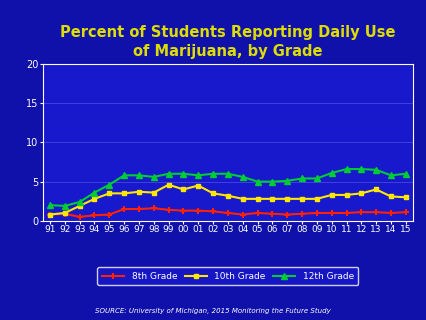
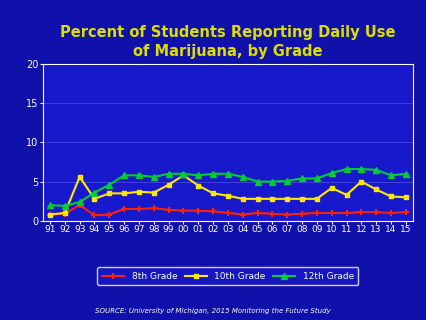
8th Grade/93: 0.5 -> 2.0
10th Grade/93: 1.9 -> 5.6
10th Grade/00: 4.0 -> 5.8
10th Grade/10: 3.3 -> 4.2
10th Grade/12: 3.5 -> 5.0
